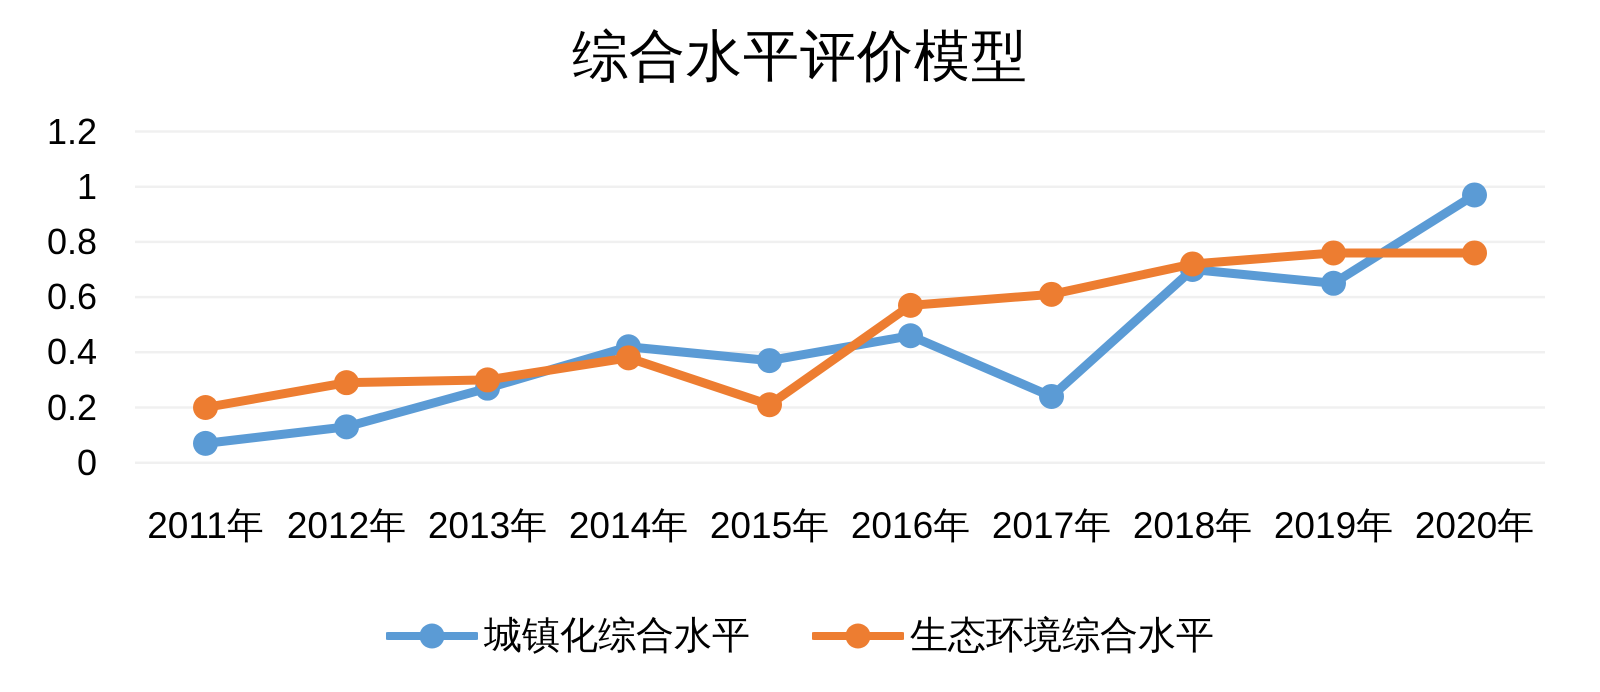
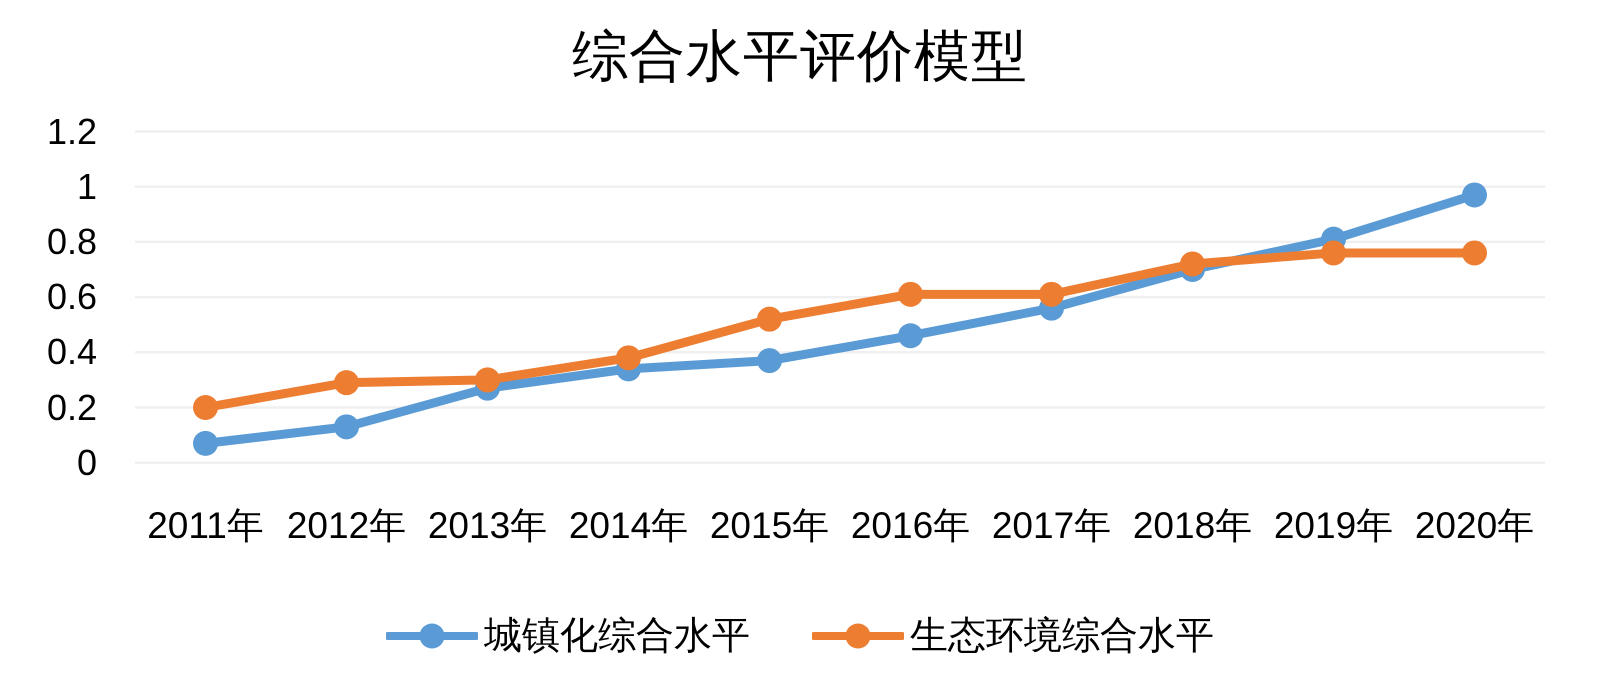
城镇化综合水平/2014年: 0.42 -> 0.34
生态环境综合水平/2015年: 0.21 -> 0.52
生态环境综合水平/2016年: 0.57 -> 0.61
城镇化综合水平/2017年: 0.24 -> 0.56
城镇化综合水平/2019年: 0.65 -> 0.81
